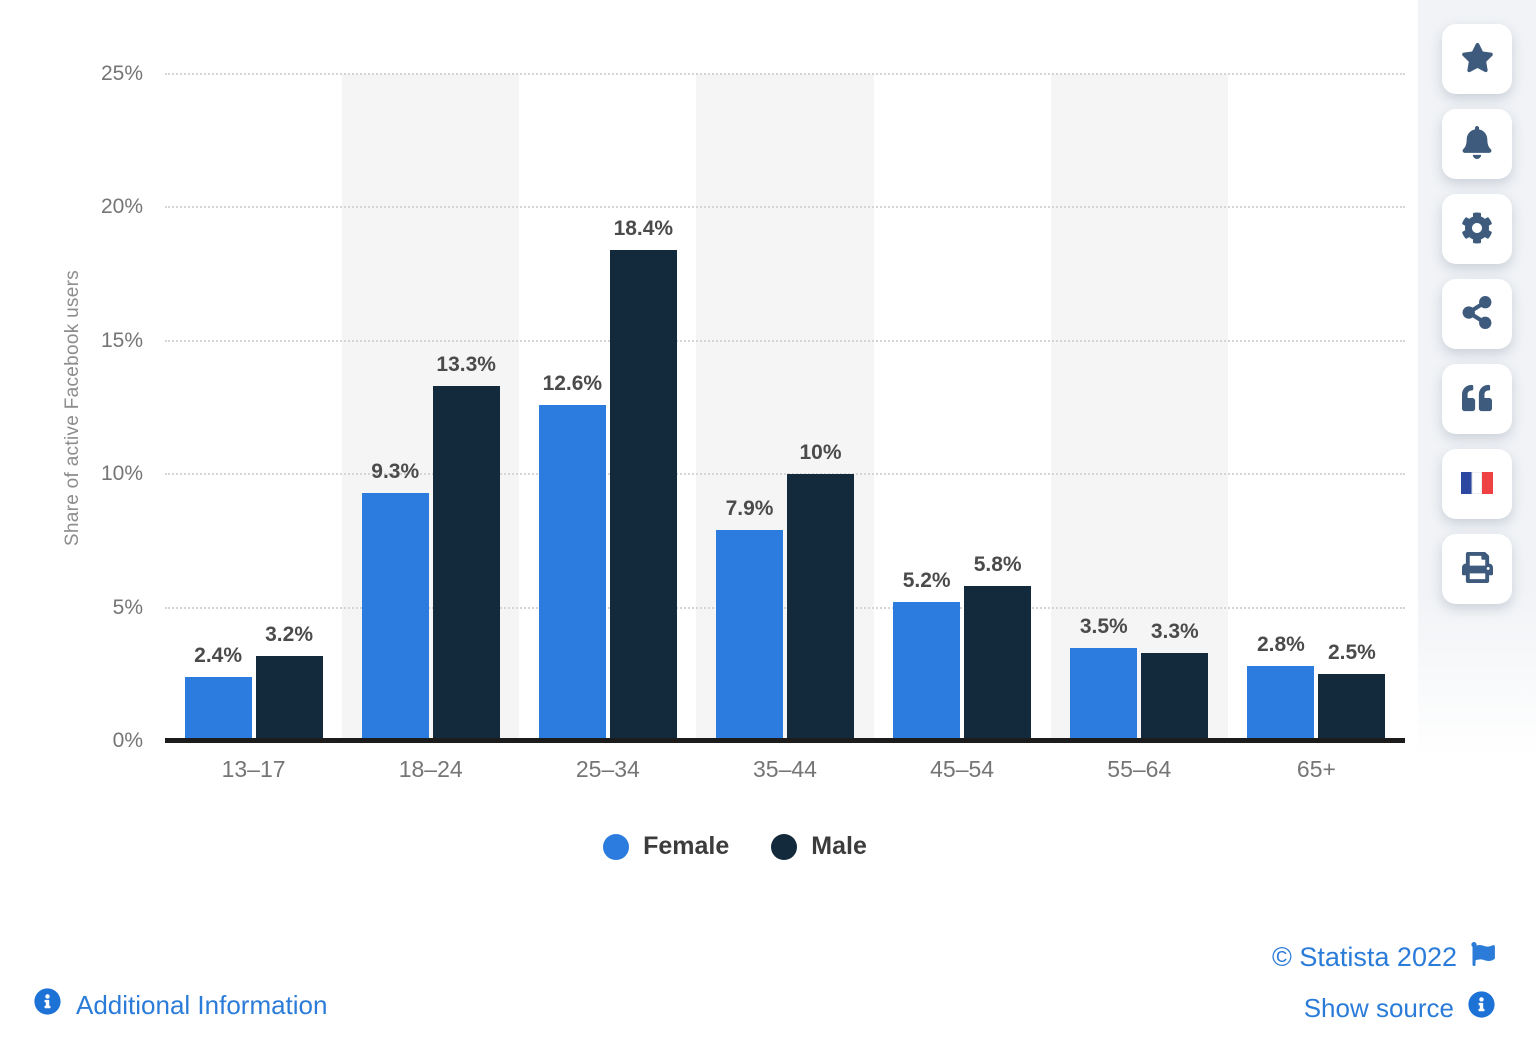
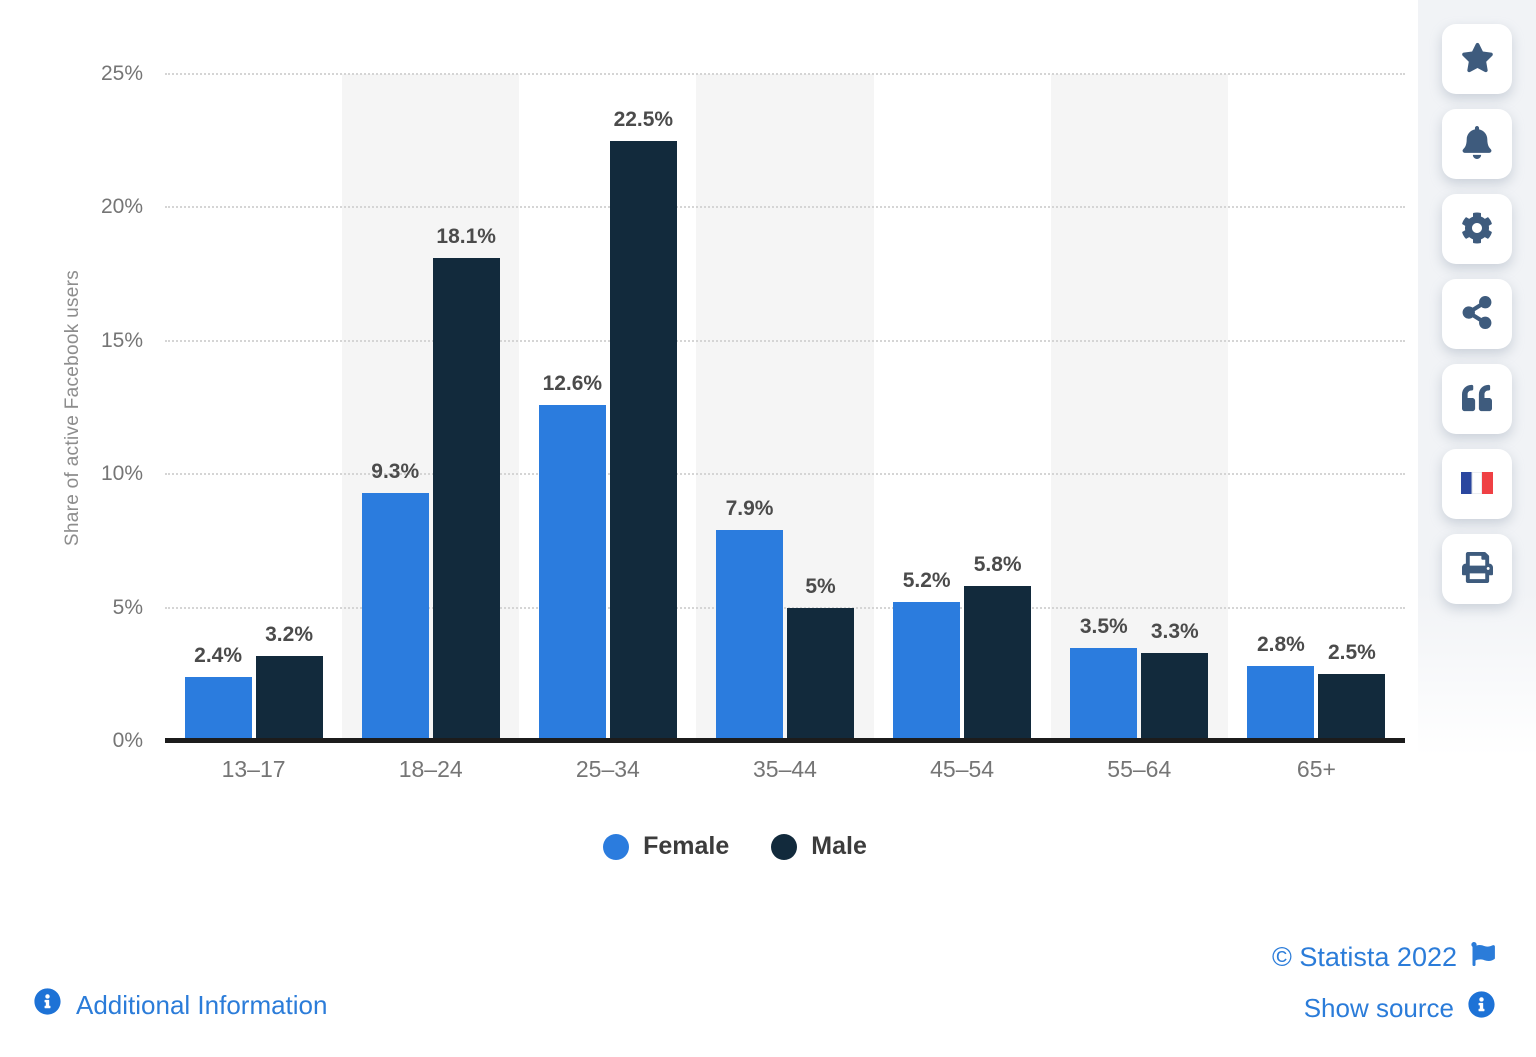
Male/18–24: 13.3% -> 18.1%
Male/25–34: 18.4% -> 22.5%
Male/35–44: 10% -> 5%
